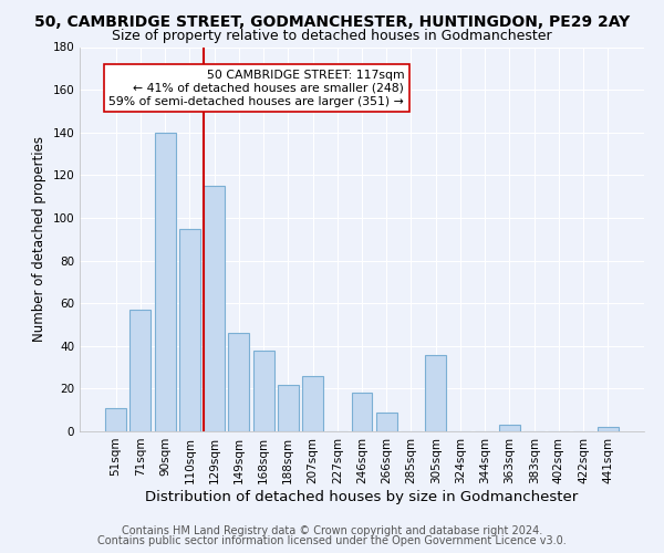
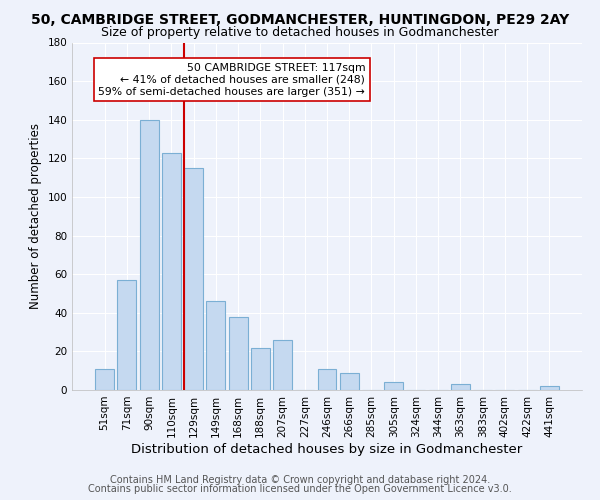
110sqm: 95 -> 123
246sqm: 18 -> 11
305sqm: 36 -> 4
